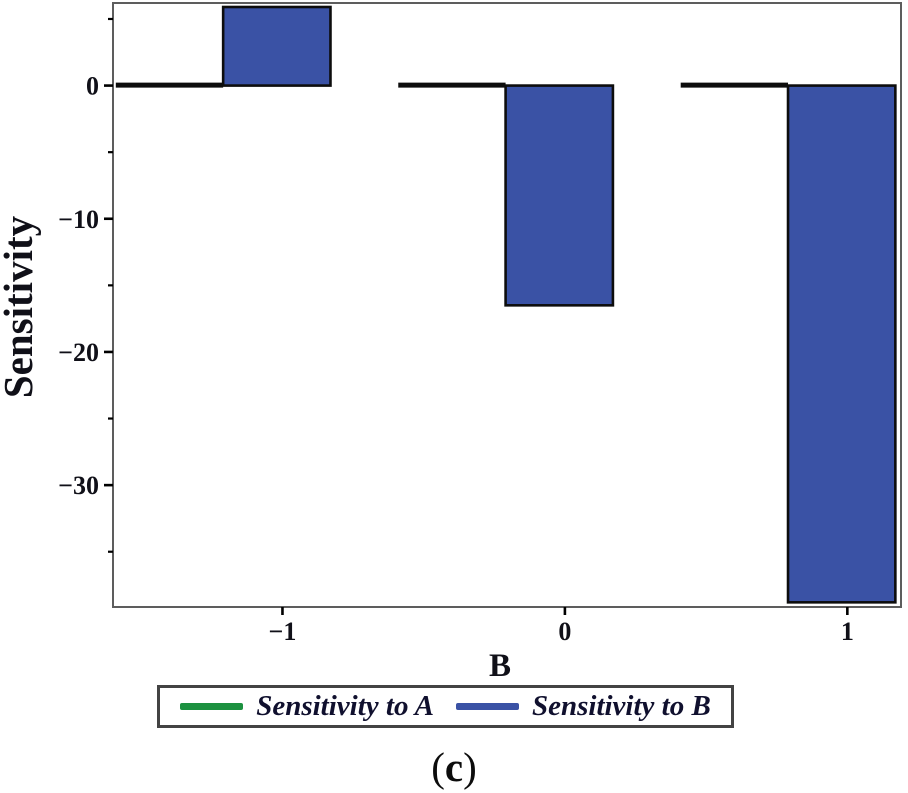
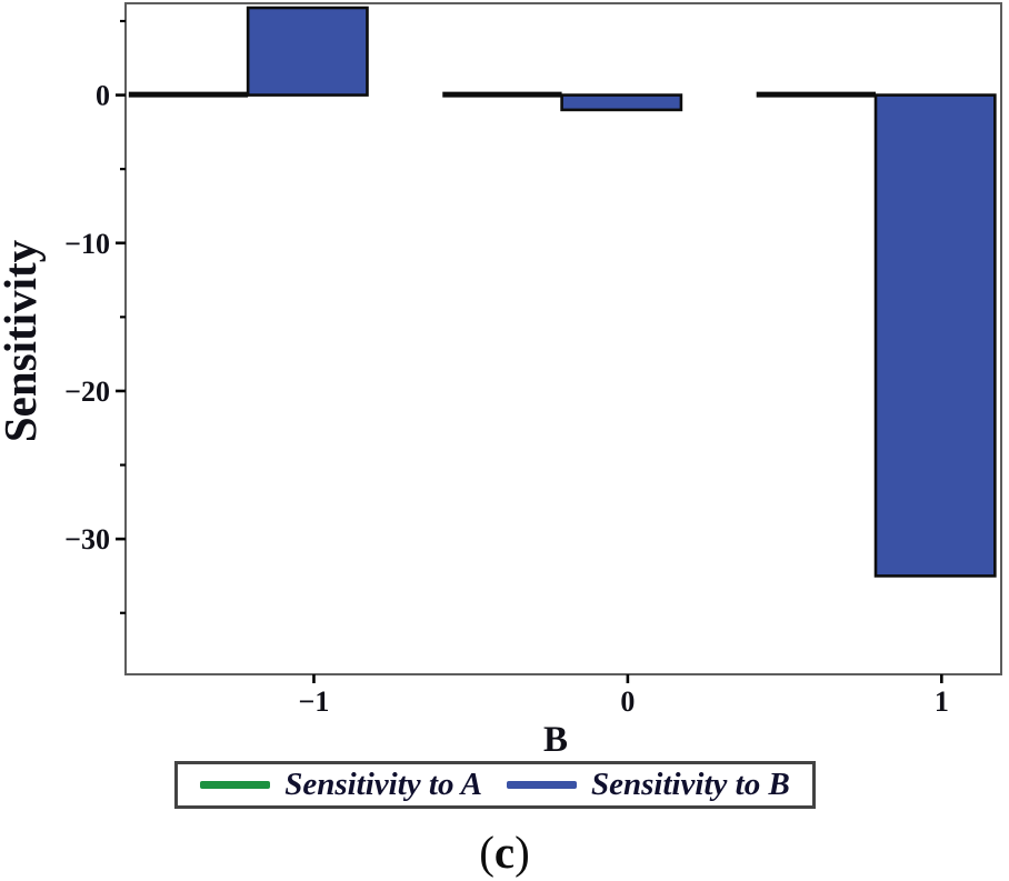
Sensitivity to B/0: -16.5 -> -1.0
Sensitivity to B/1: -38.8 -> -32.5
